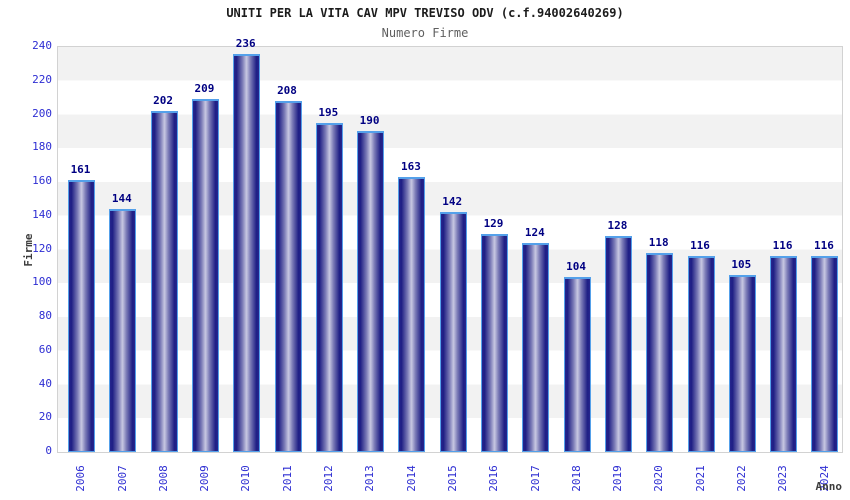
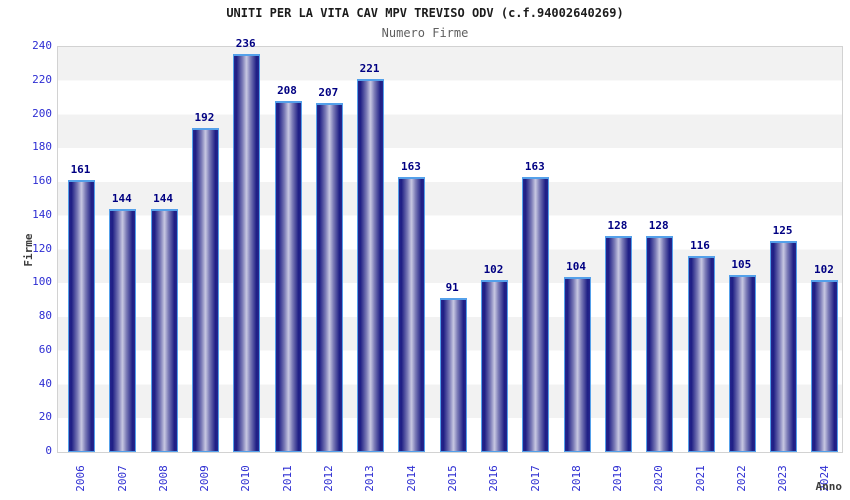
2008: 202 -> 144
2009: 209 -> 192
2012: 195 -> 207
2013: 190 -> 221
2015: 142 -> 91
2016: 129 -> 102
2017: 124 -> 163
2020: 118 -> 128
2023: 116 -> 125
2024: 116 -> 102
